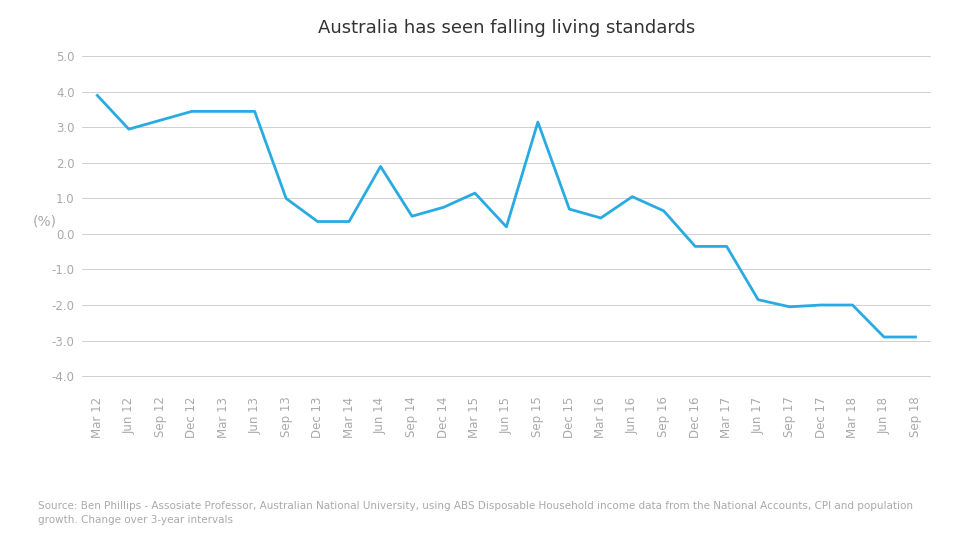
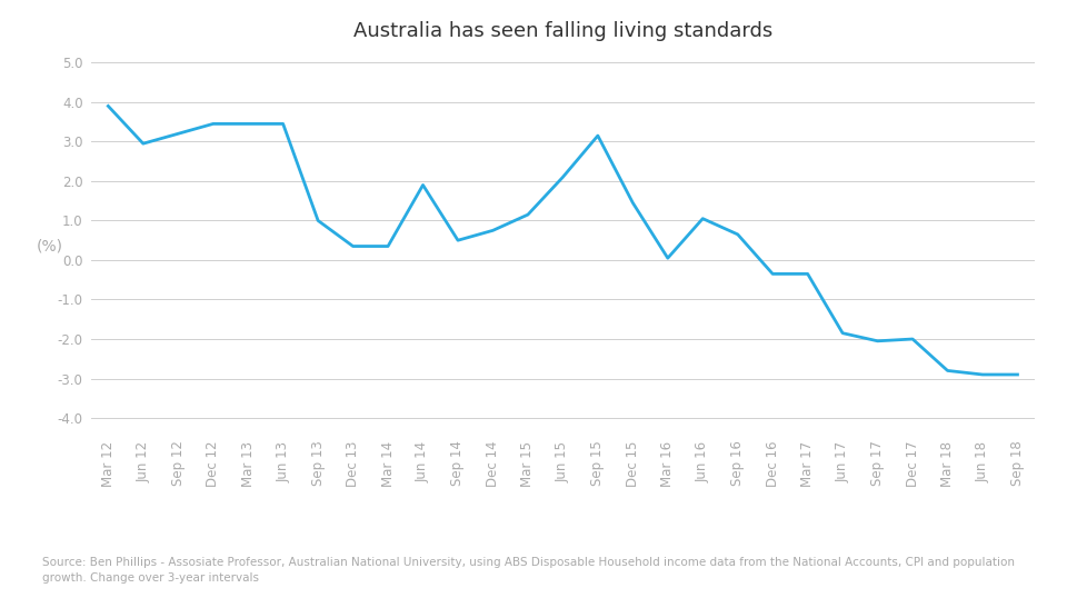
Jun 15: 0.20 -> 2.10
Dec 15: 0.70 -> 1.45
Mar 16: 0.45 -> 0.05
Mar 18: -2.00 -> -2.80
